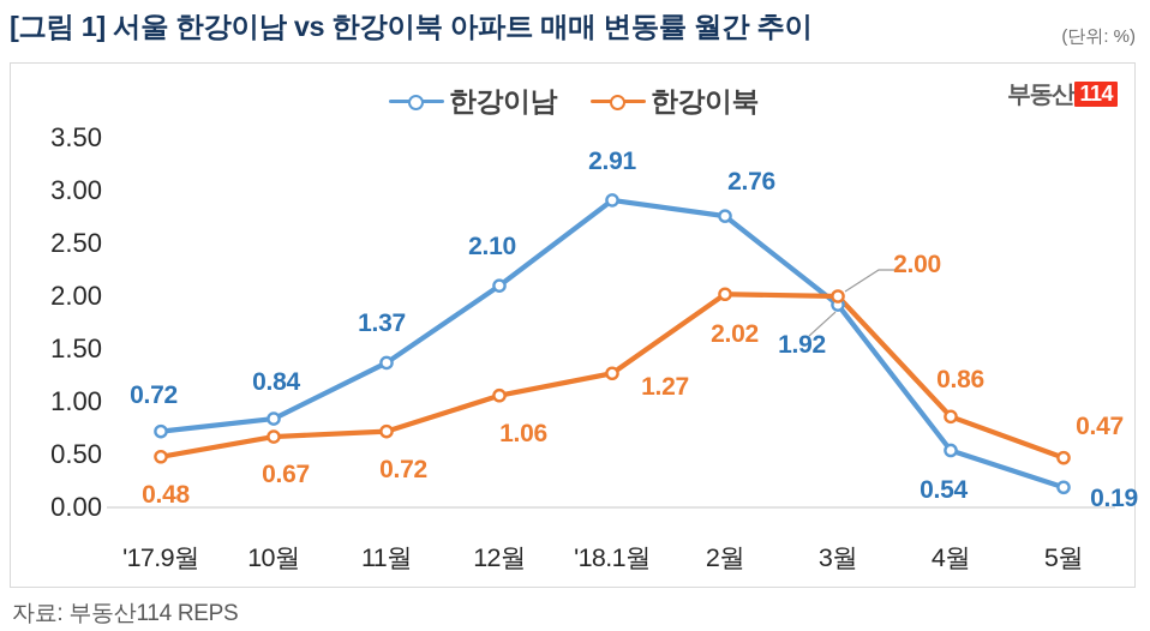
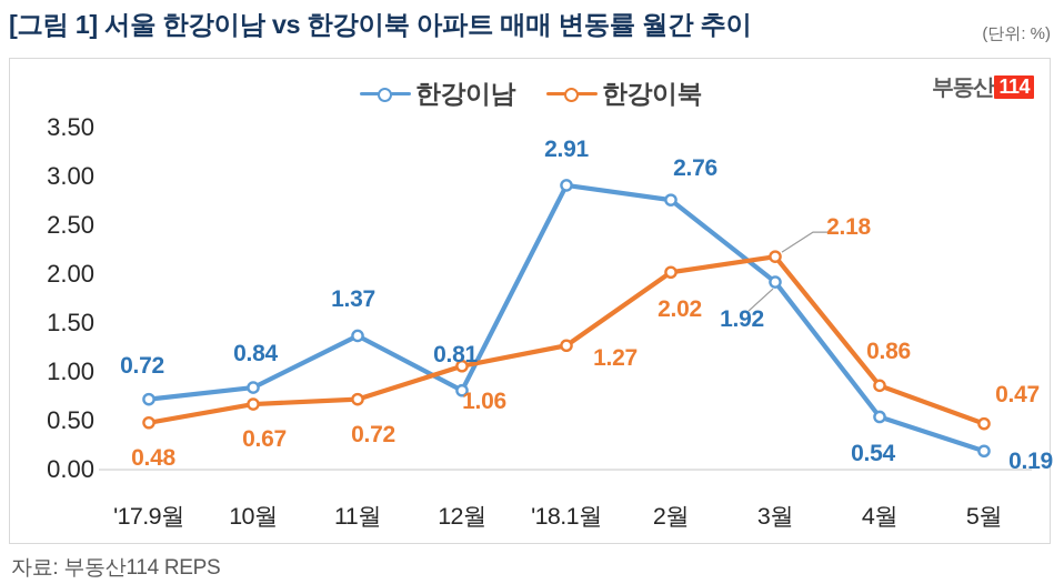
한강이남/12월: 2.10 -> 0.81
한강이북/3월: 2.00 -> 2.18
